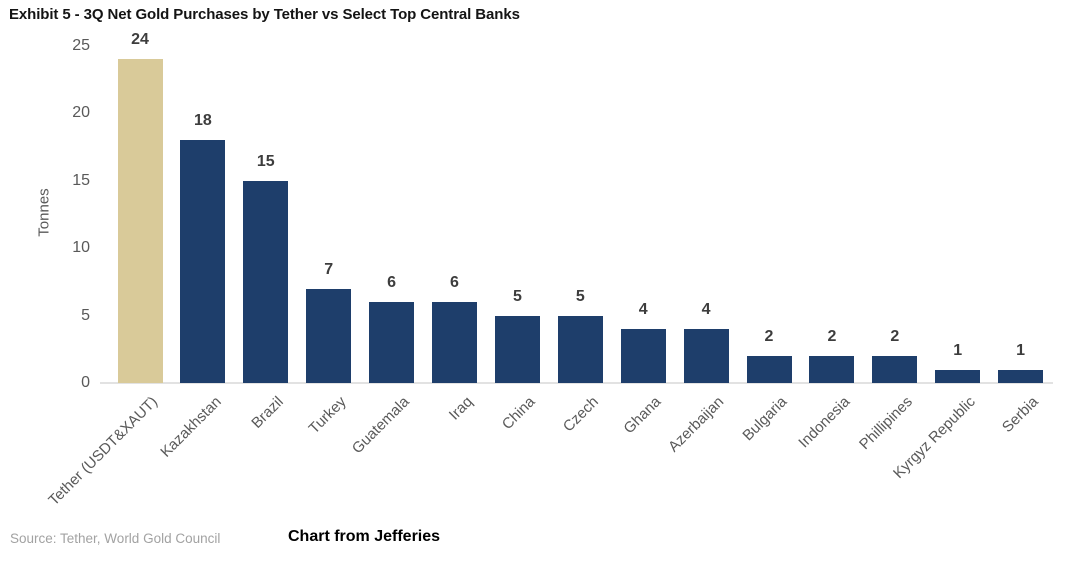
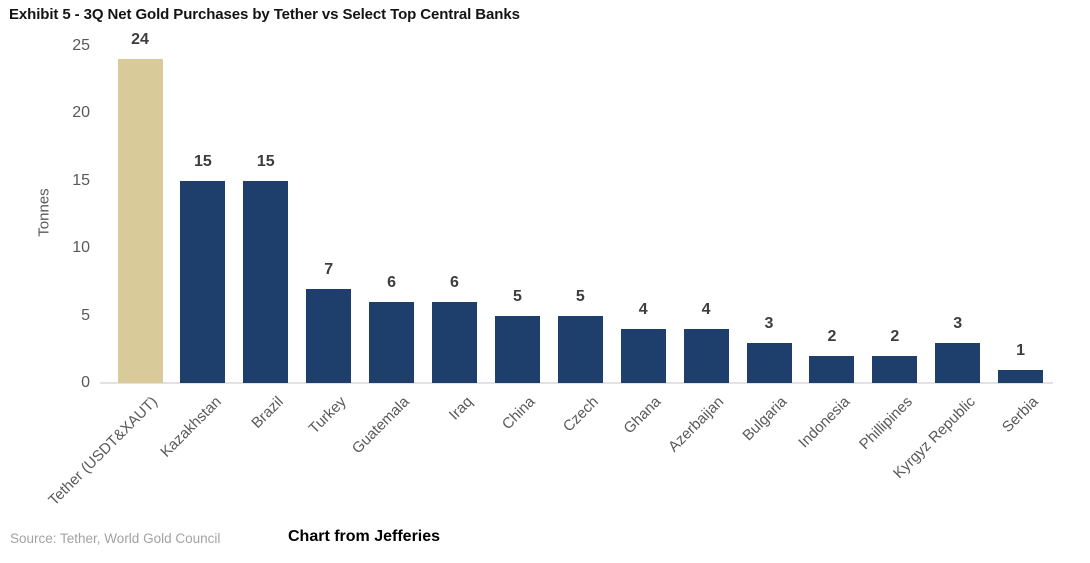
Kazakhstan: 18 -> 15
Bulgaria: 2 -> 3
Kyrgyz Republic: 1 -> 3
